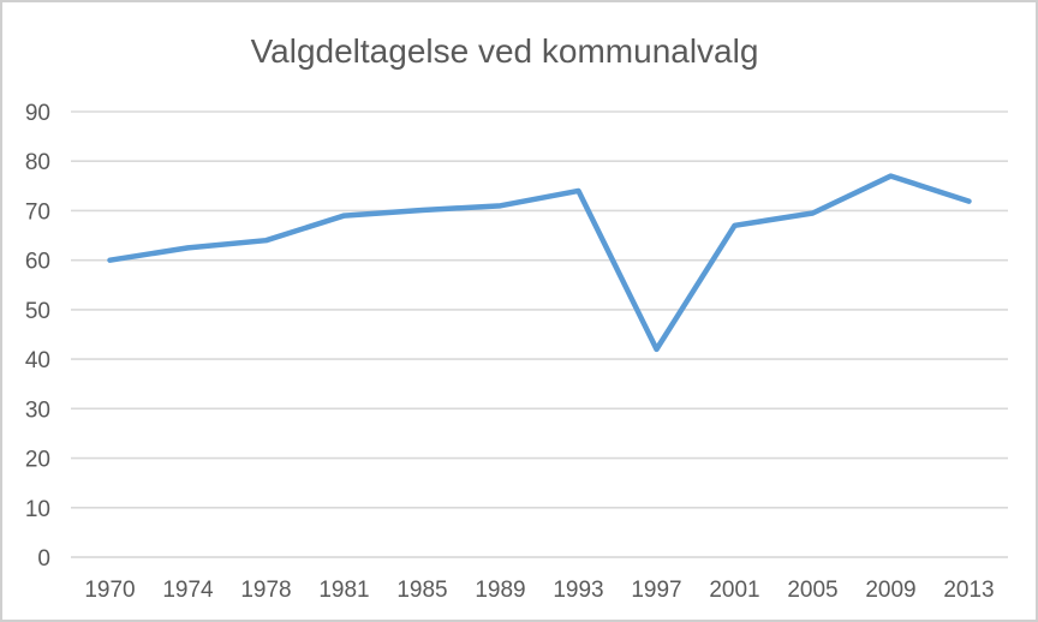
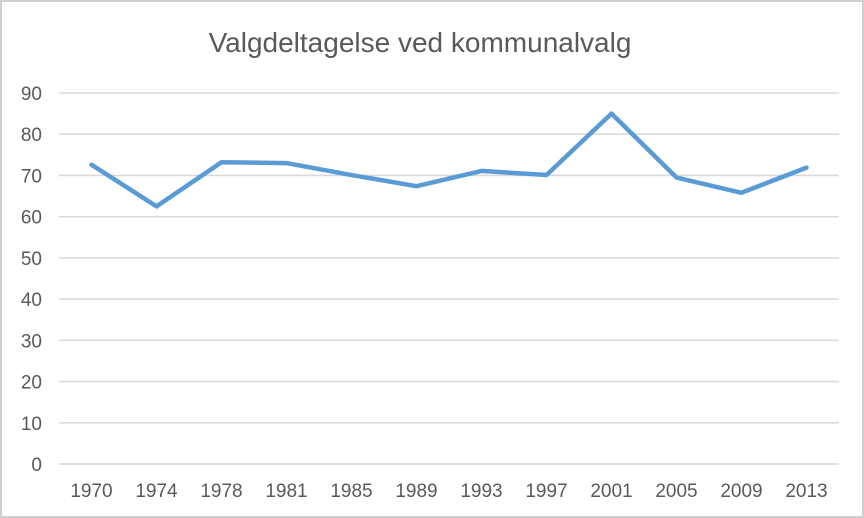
1970: 60 -> 73
1978: 64 -> 73
1981: 69 -> 73
1989: 71 -> 67
1993: 74 -> 71
1997: 42 -> 70
2001: 67 -> 85
2009: 77 -> 66
